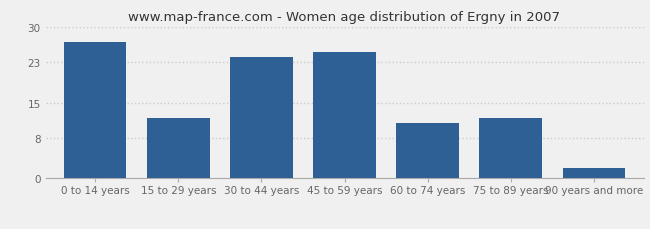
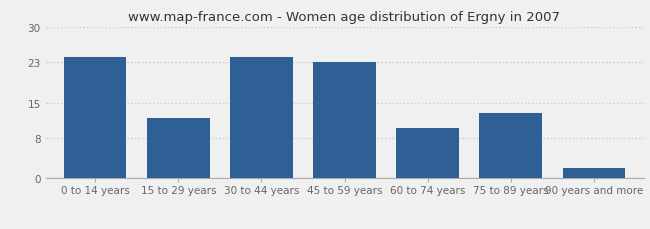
0 to 14 years: 27 -> 24
45 to 59 years: 25 -> 23
60 to 74 years: 11 -> 10
75 to 89 years: 12 -> 13
